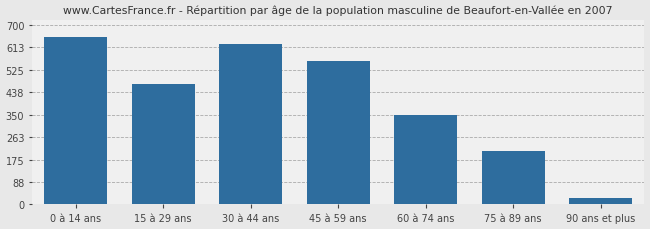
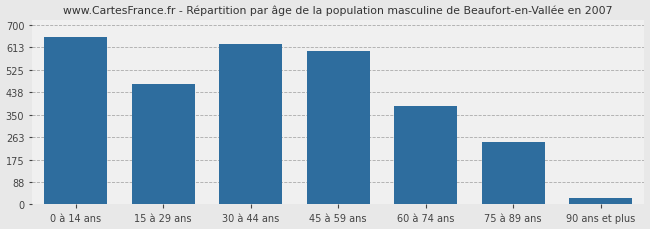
45 à 59 ans: 558 -> 600
60 à 74 ans: 350 -> 385
75 à 89 ans: 207 -> 245
